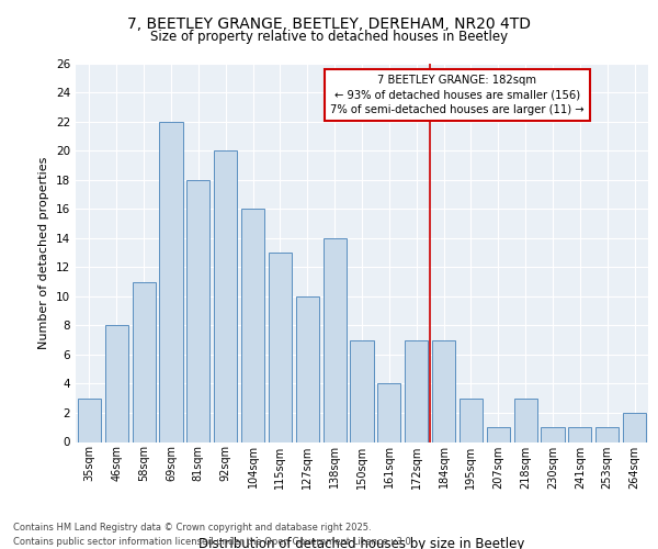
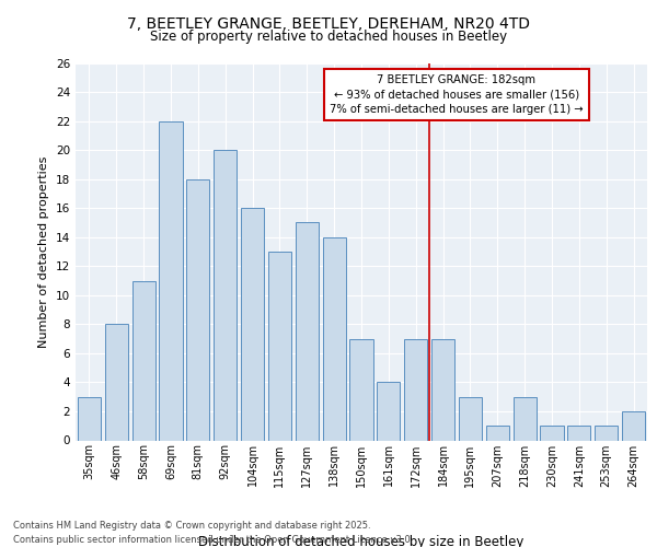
127sqm: 10 -> 15
